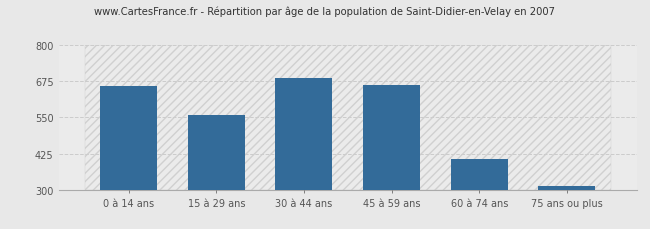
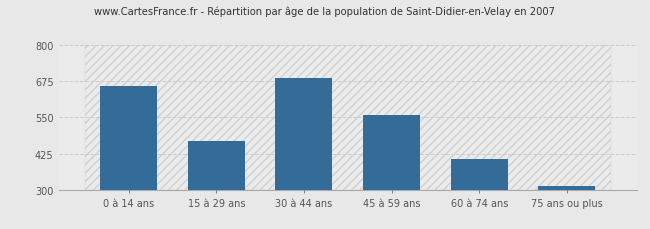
15 à 29 ans: 558 -> 470
45 à 59 ans: 663 -> 560
